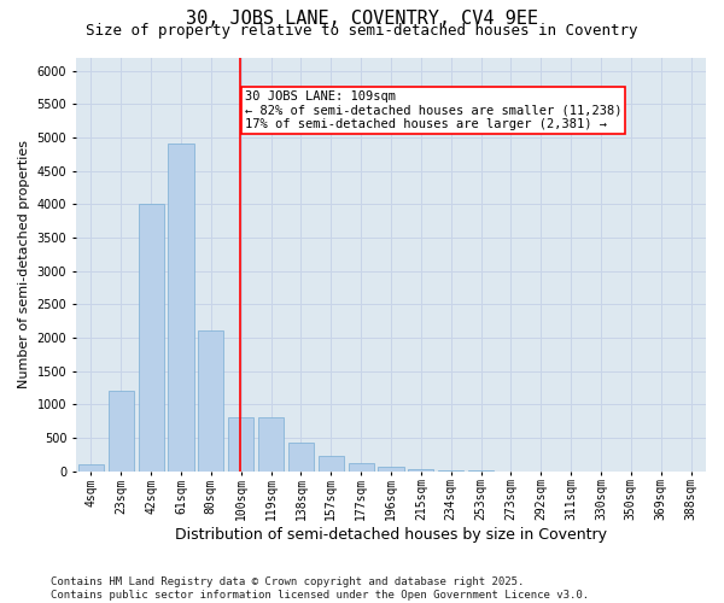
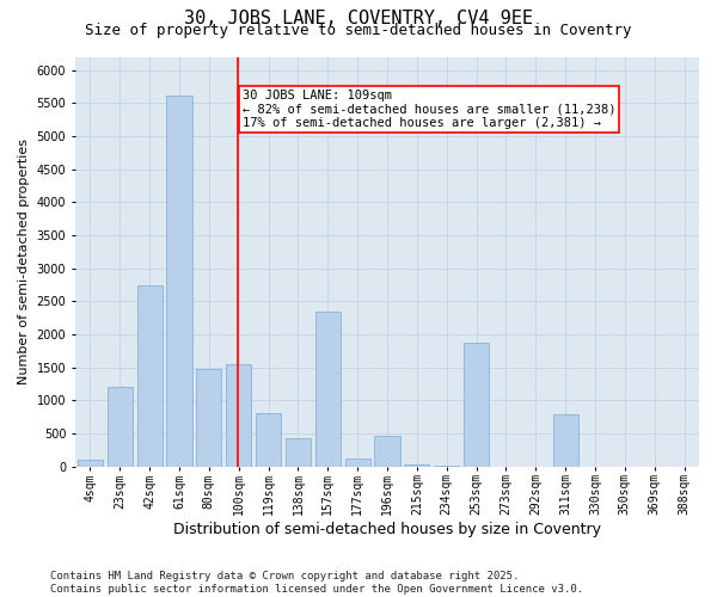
42sqm: 4000 -> 2740
61sqm: 4900 -> 5620
80sqm: 2100 -> 1480
100sqm: 800 -> 1540
157sqm: 230 -> 2340
196sqm: 60 -> 460
253sqm: 0 -> 1880
311sqm: 0 -> 780
